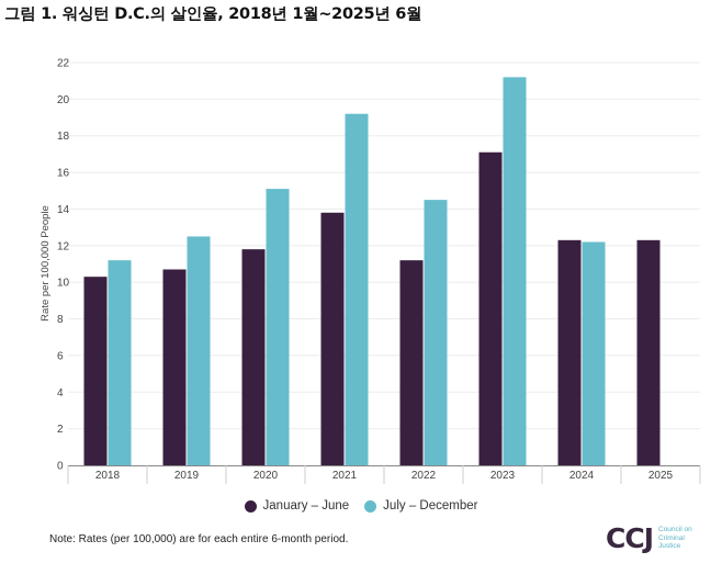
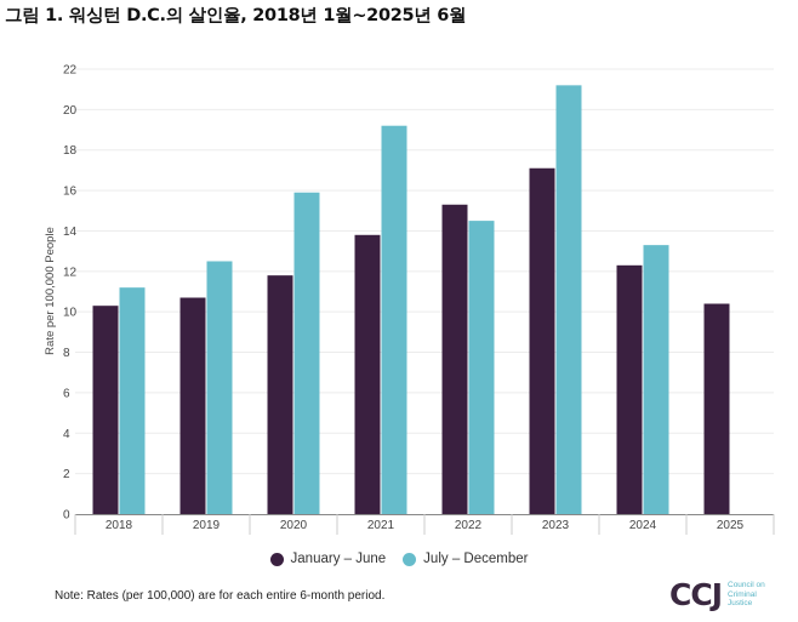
July – December/2020: 15.1 -> 15.9
January – June/2022: 11.2 -> 15.3
July – December/2024: 12.2 -> 13.3
January – June/2025: 12.3 -> 10.4
